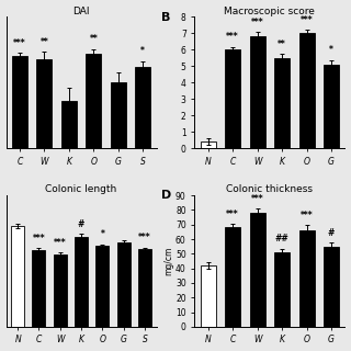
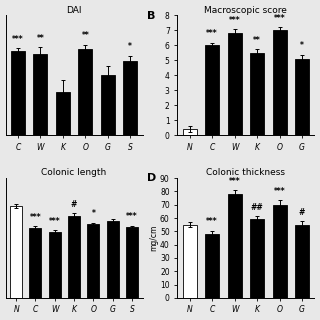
Colonic thickness/N: 42 -> 55
Colonic thickness/C: 68 -> 48
Colonic thickness/K: 51 -> 59
Colonic thickness/O: 66 -> 70
